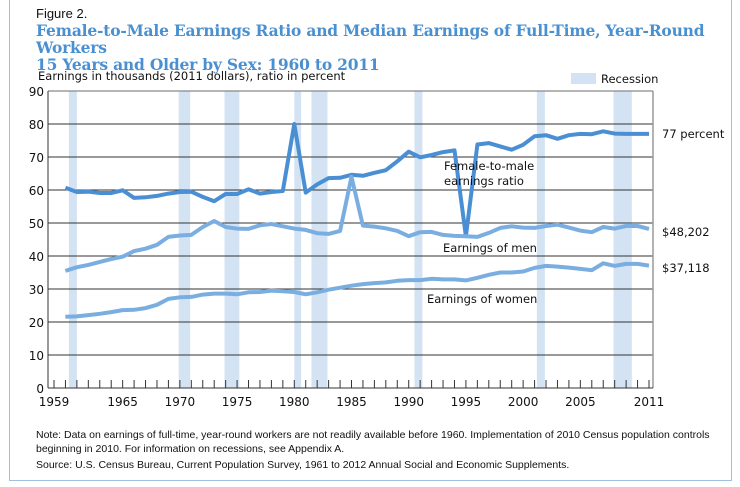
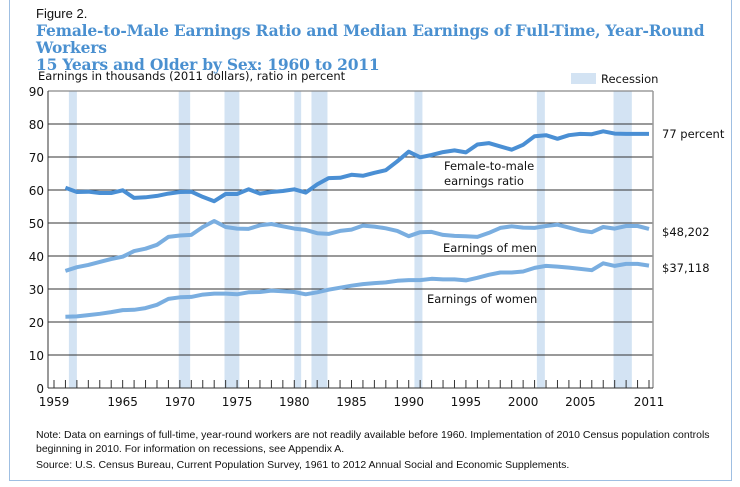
Female-to-male earnings ratio/1980: 80 -> 60
Earnings of men/1985: 64 -> 48
Female-to-male earnings ratio/1995: 46 -> 71
